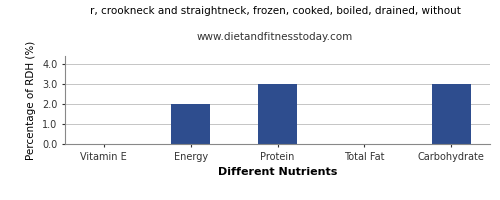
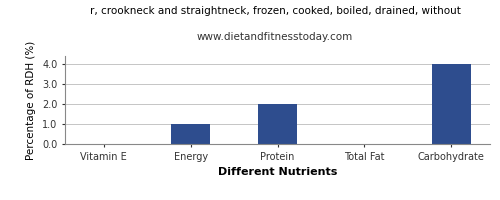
Energy: 2 -> 1
Protein: 3 -> 2
Carbohydrate: 3 -> 4
